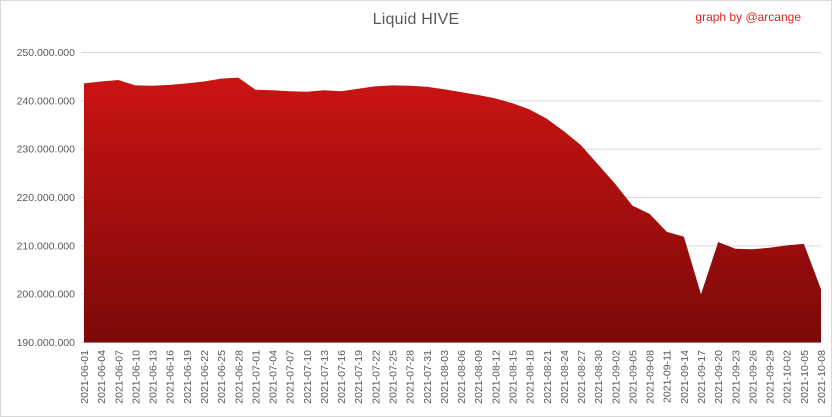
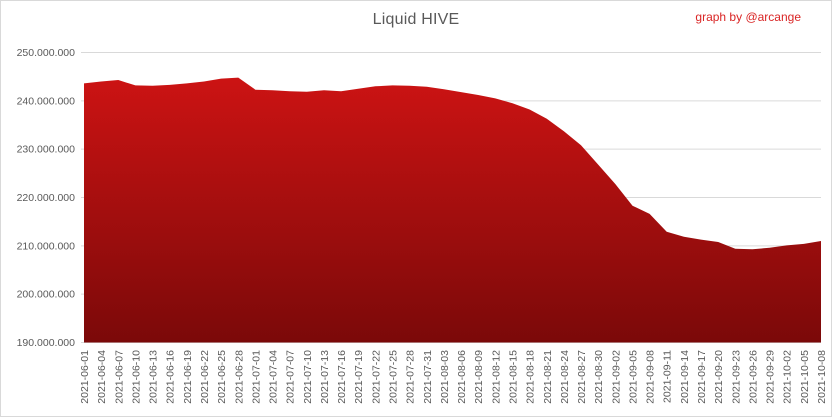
2021-09-17: 200000000 -> 211000000
2021-10-08: 201000000 -> 211000000
